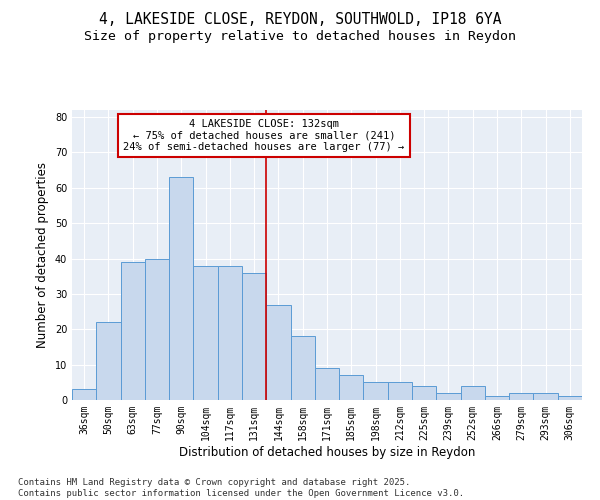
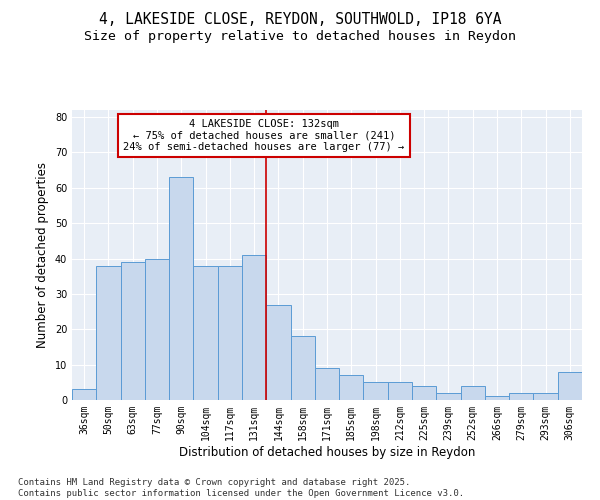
50sqm: 22 -> 38
131sqm: 36 -> 41
306sqm: 1 -> 8
